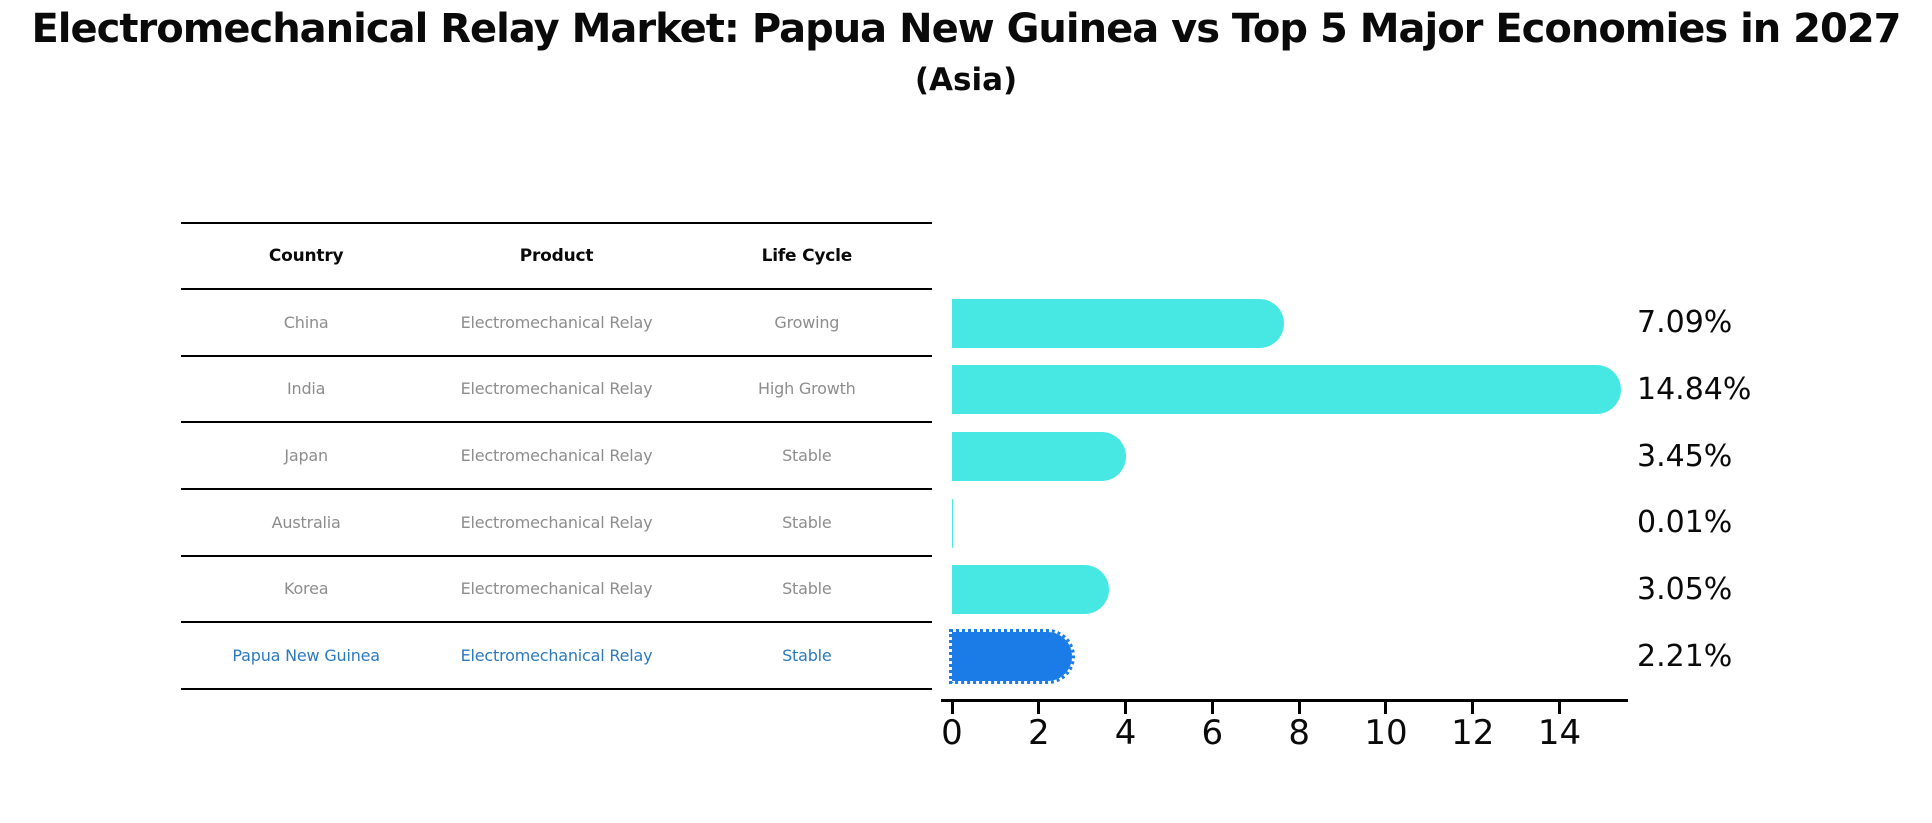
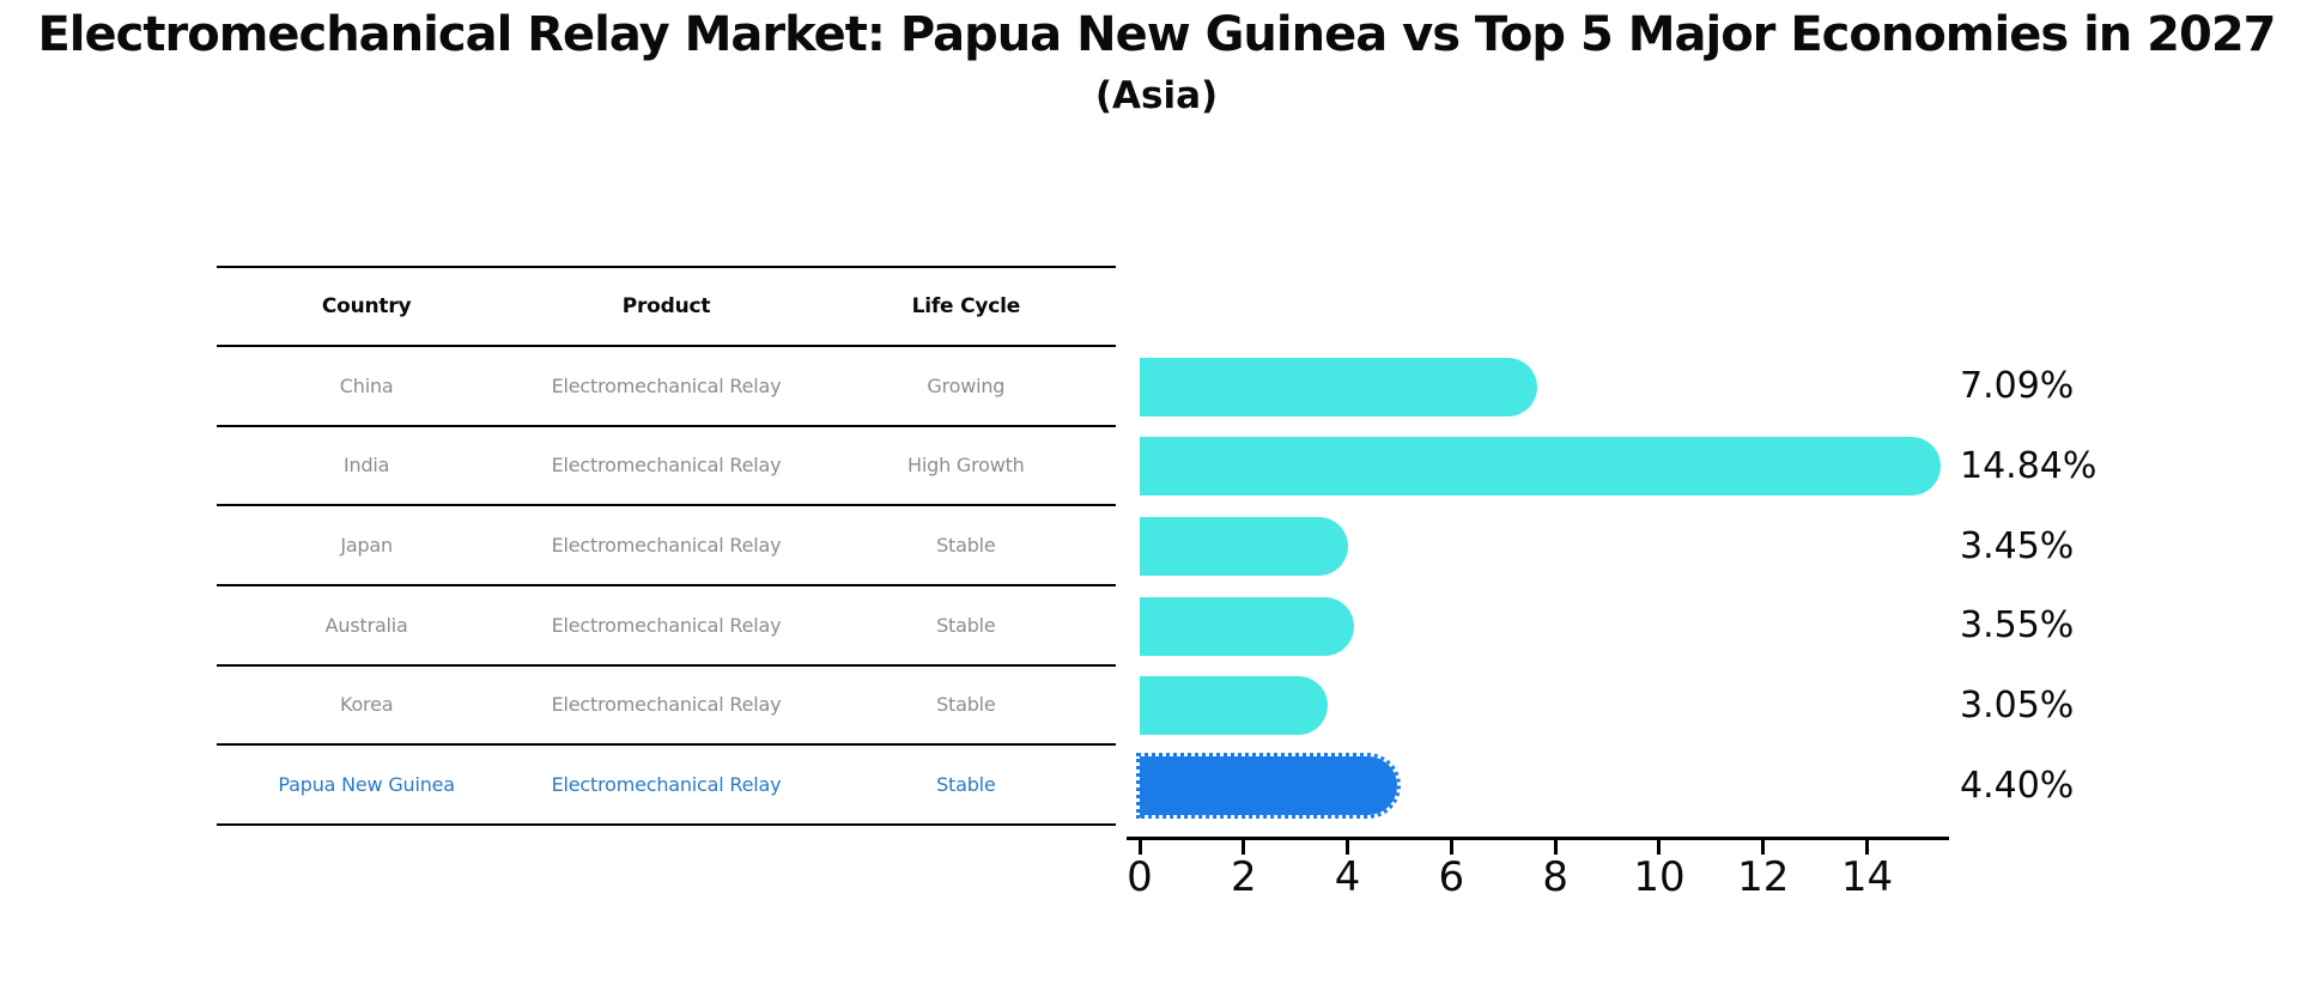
Australia: 0.01% -> 3.55%
Papua New Guinea: 2.21% -> 4.40%
